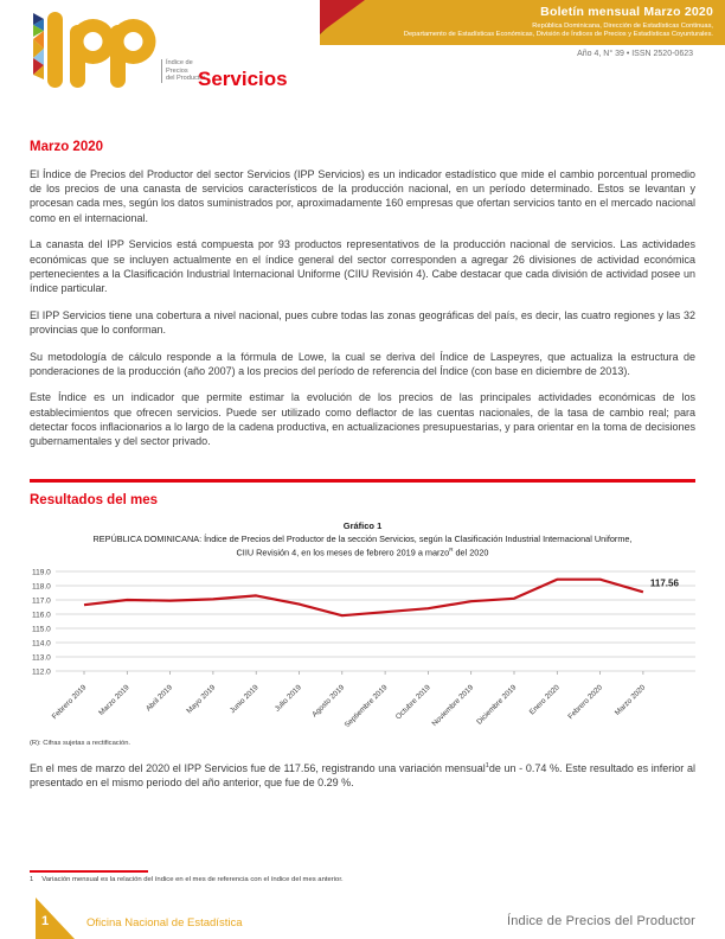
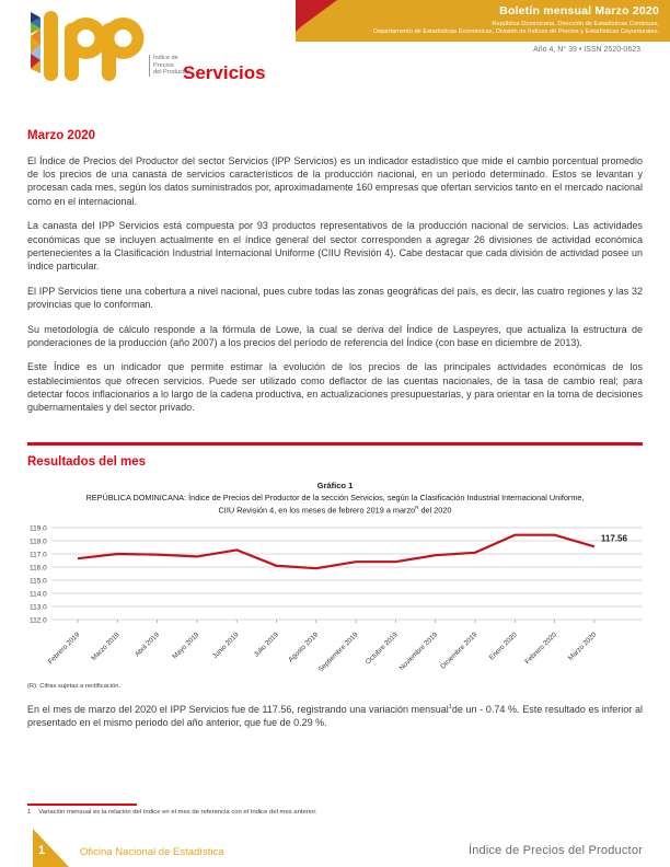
Mayo 2019: 117.0 -> 116.8
Julio 2019: 116.7 -> 116.1
Septiembre 2019: 116.2 -> 116.4
